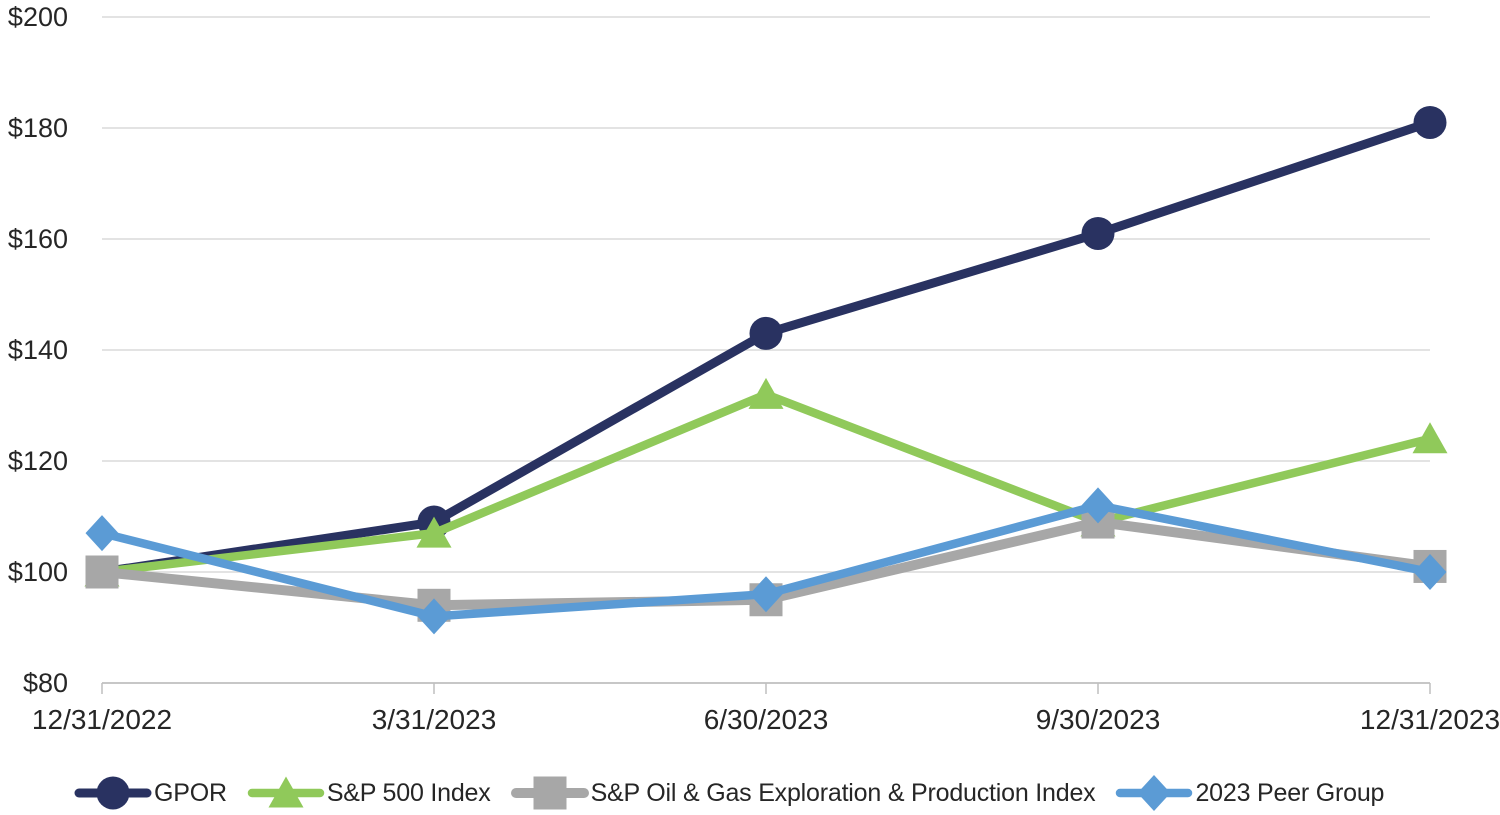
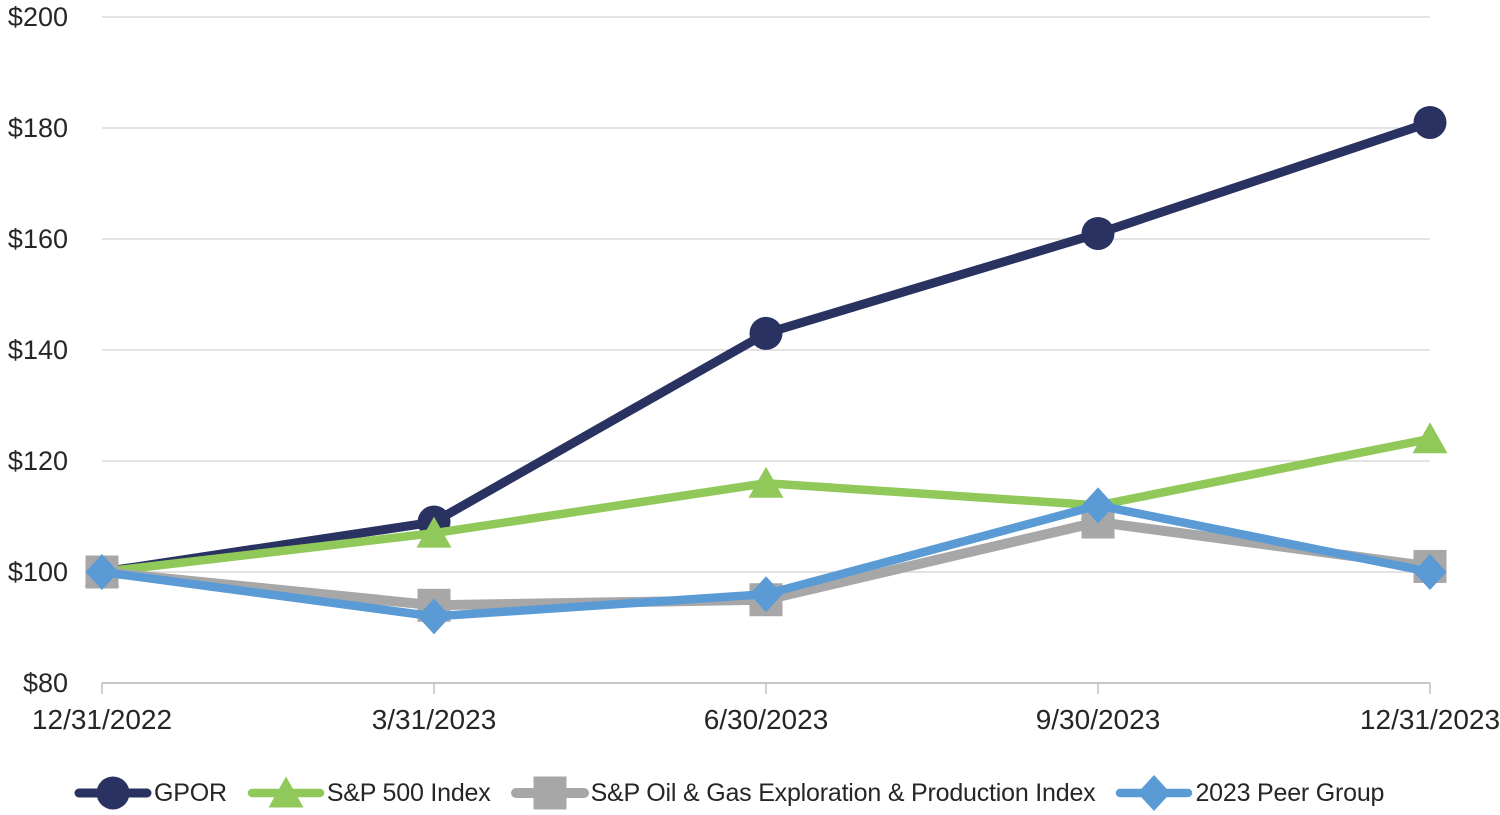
2023 Peer Group/12/31/2022: $107 -> $100
S&P 500 Index/6/30/2023: $132 -> $116
S&P 500 Index/9/30/2023: $109 -> $112
